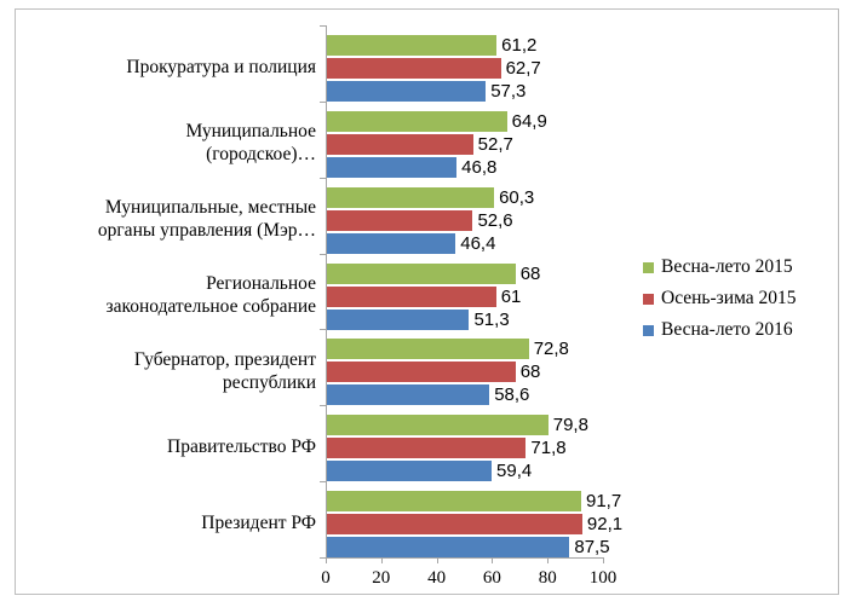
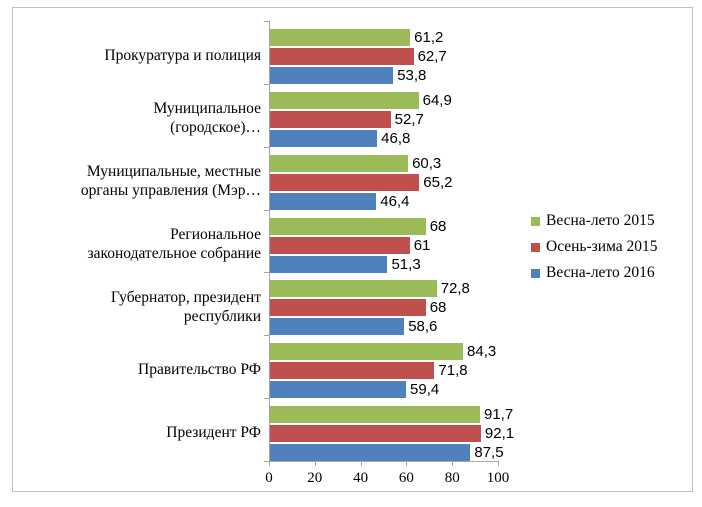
Весна-лето 2016/Прокуратура и полиция: 57,3 -> 53,8
Осень-зима 2015/Муниципальные, местные органы управления (Мэр…: 52,6 -> 65,2
Весна-лето 2015/Правительство РФ: 79,8 -> 84,3
